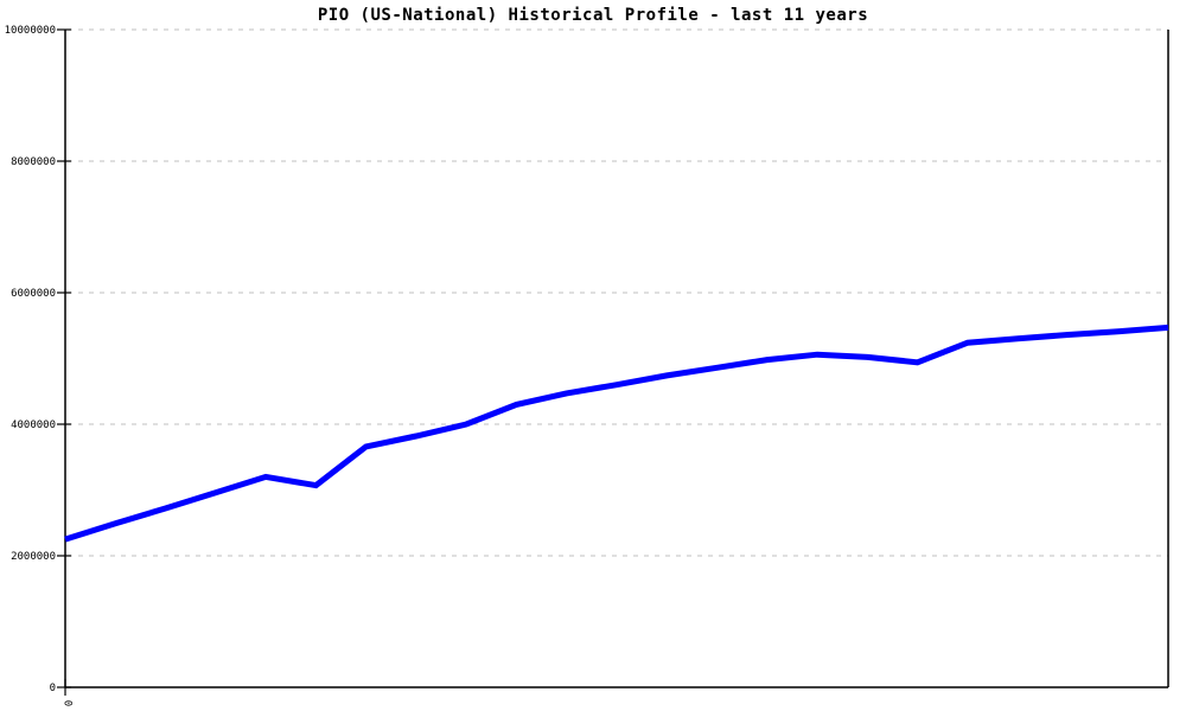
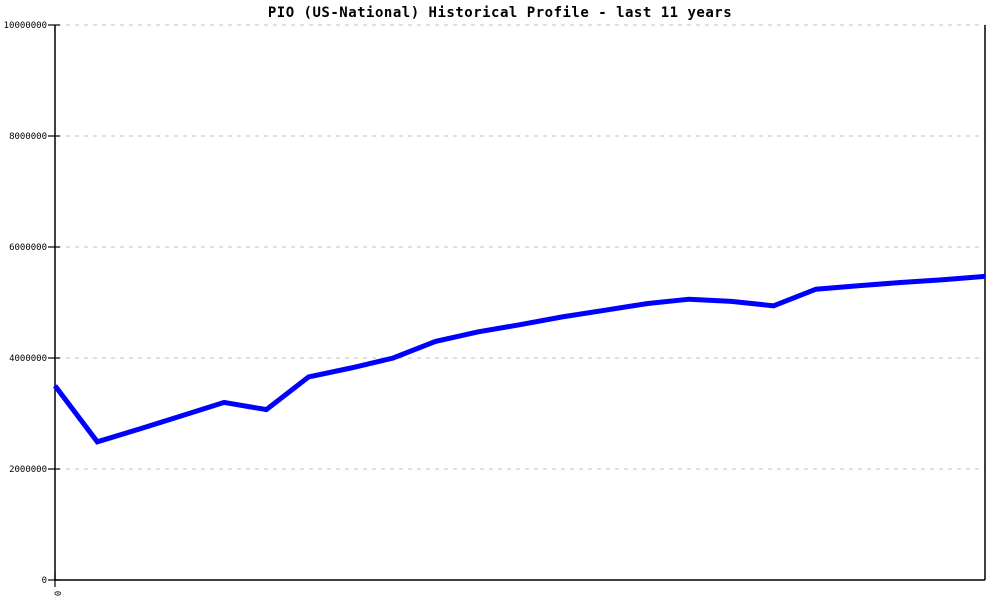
0: 2200000 -> 3500000
